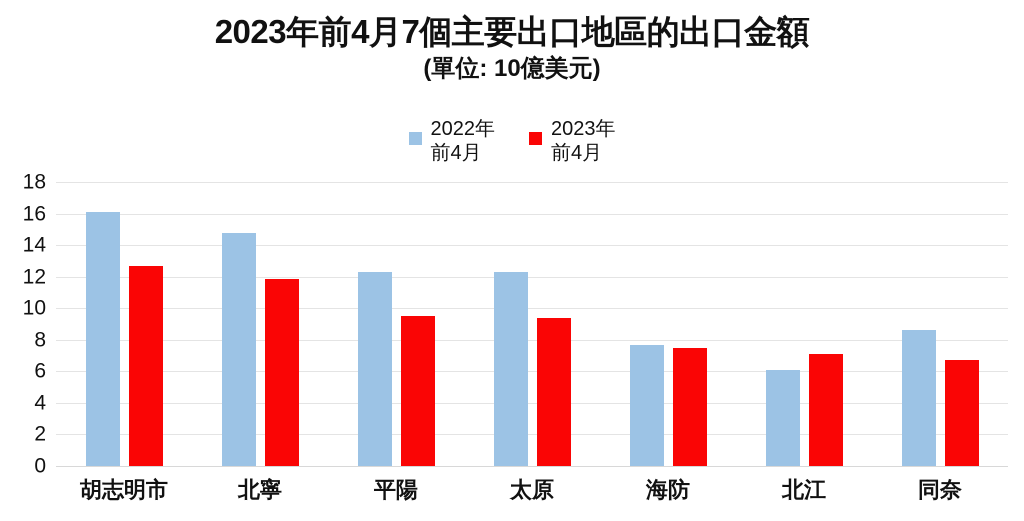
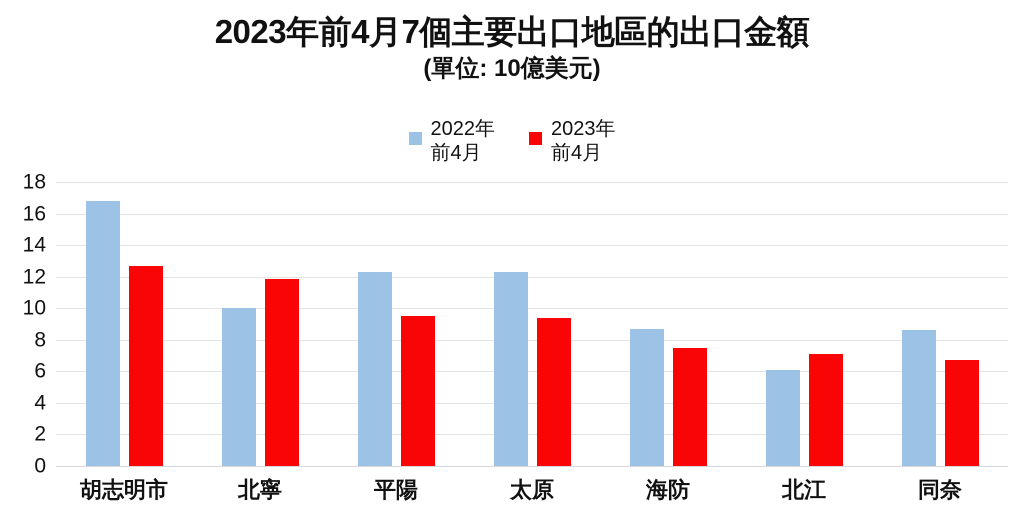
2022年 前4月/胡志明市: 16.1 -> 16.8
2022年 前4月/北寧: 14.8 -> 10.0
2022年 前4月/海防: 7.7 -> 8.7
